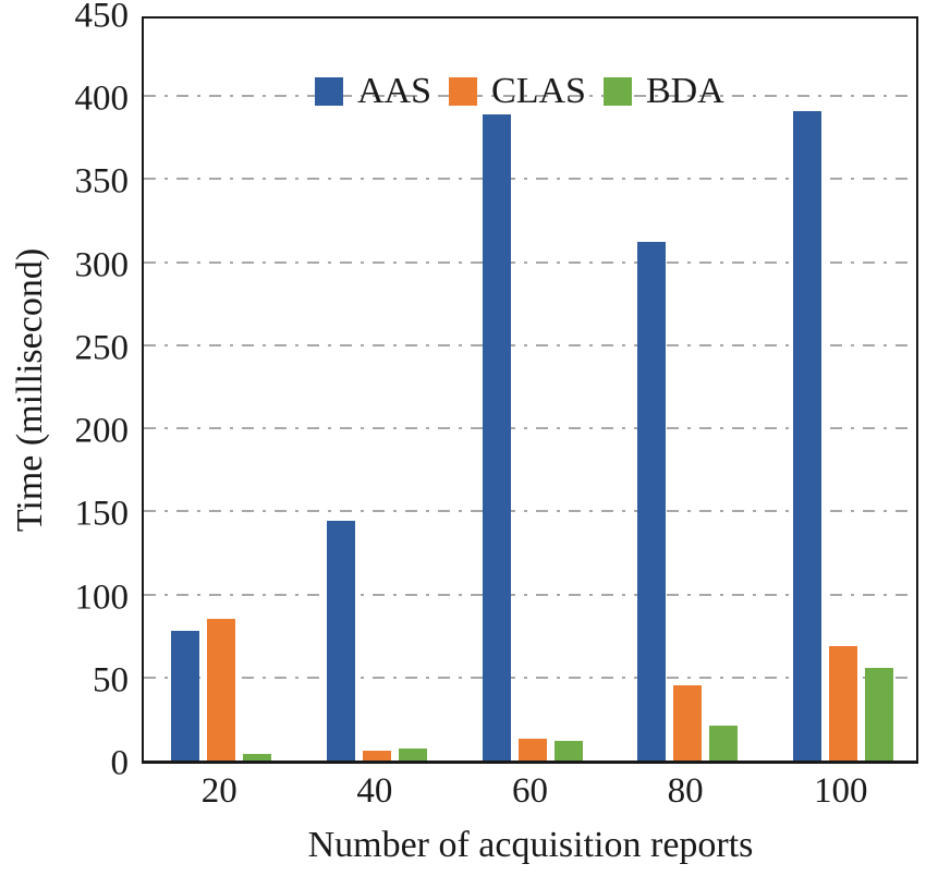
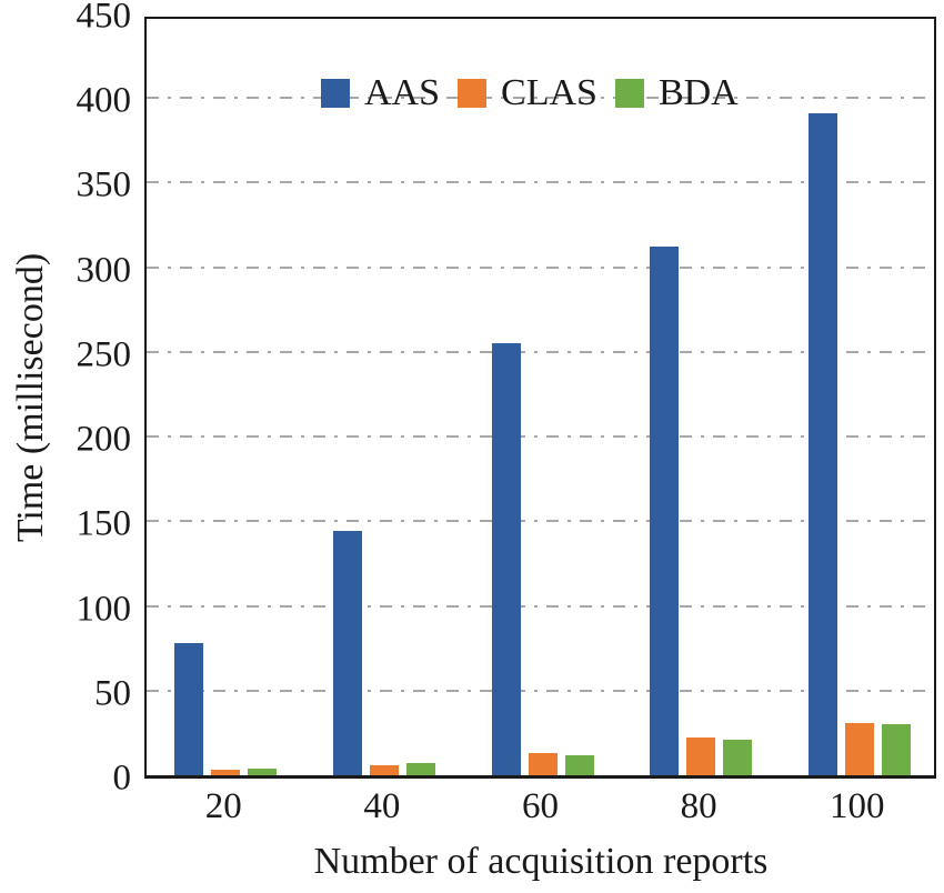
CLAS/20: 85 -> 3
AAS/60: 389 -> 255
CLAS/80: 45 -> 22
CLAS/100: 69 -> 31
BDA/100: 56 -> 30
